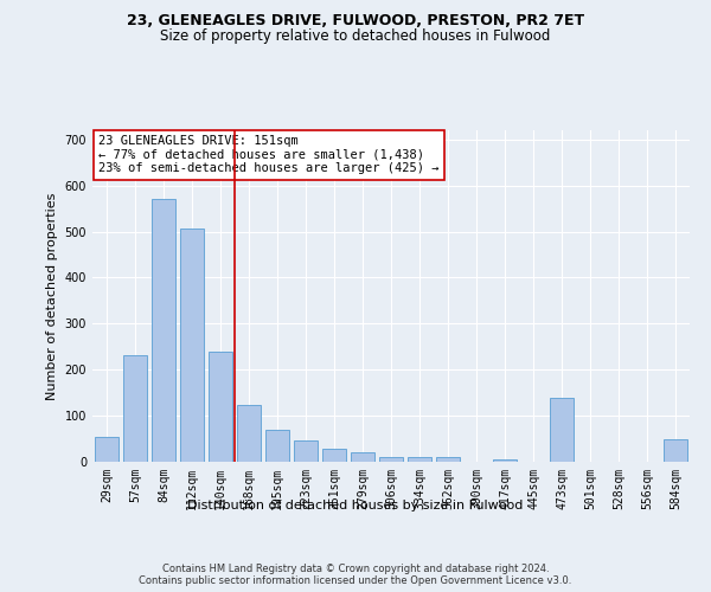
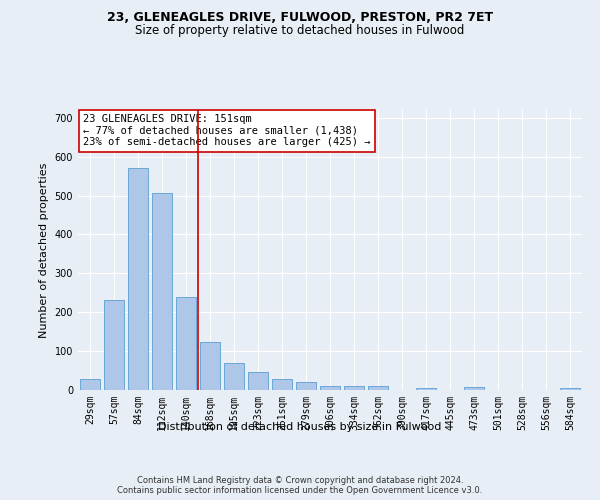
29sqm: 55 -> 28
473sqm: 140 -> 8
584sqm: 50 -> 6
